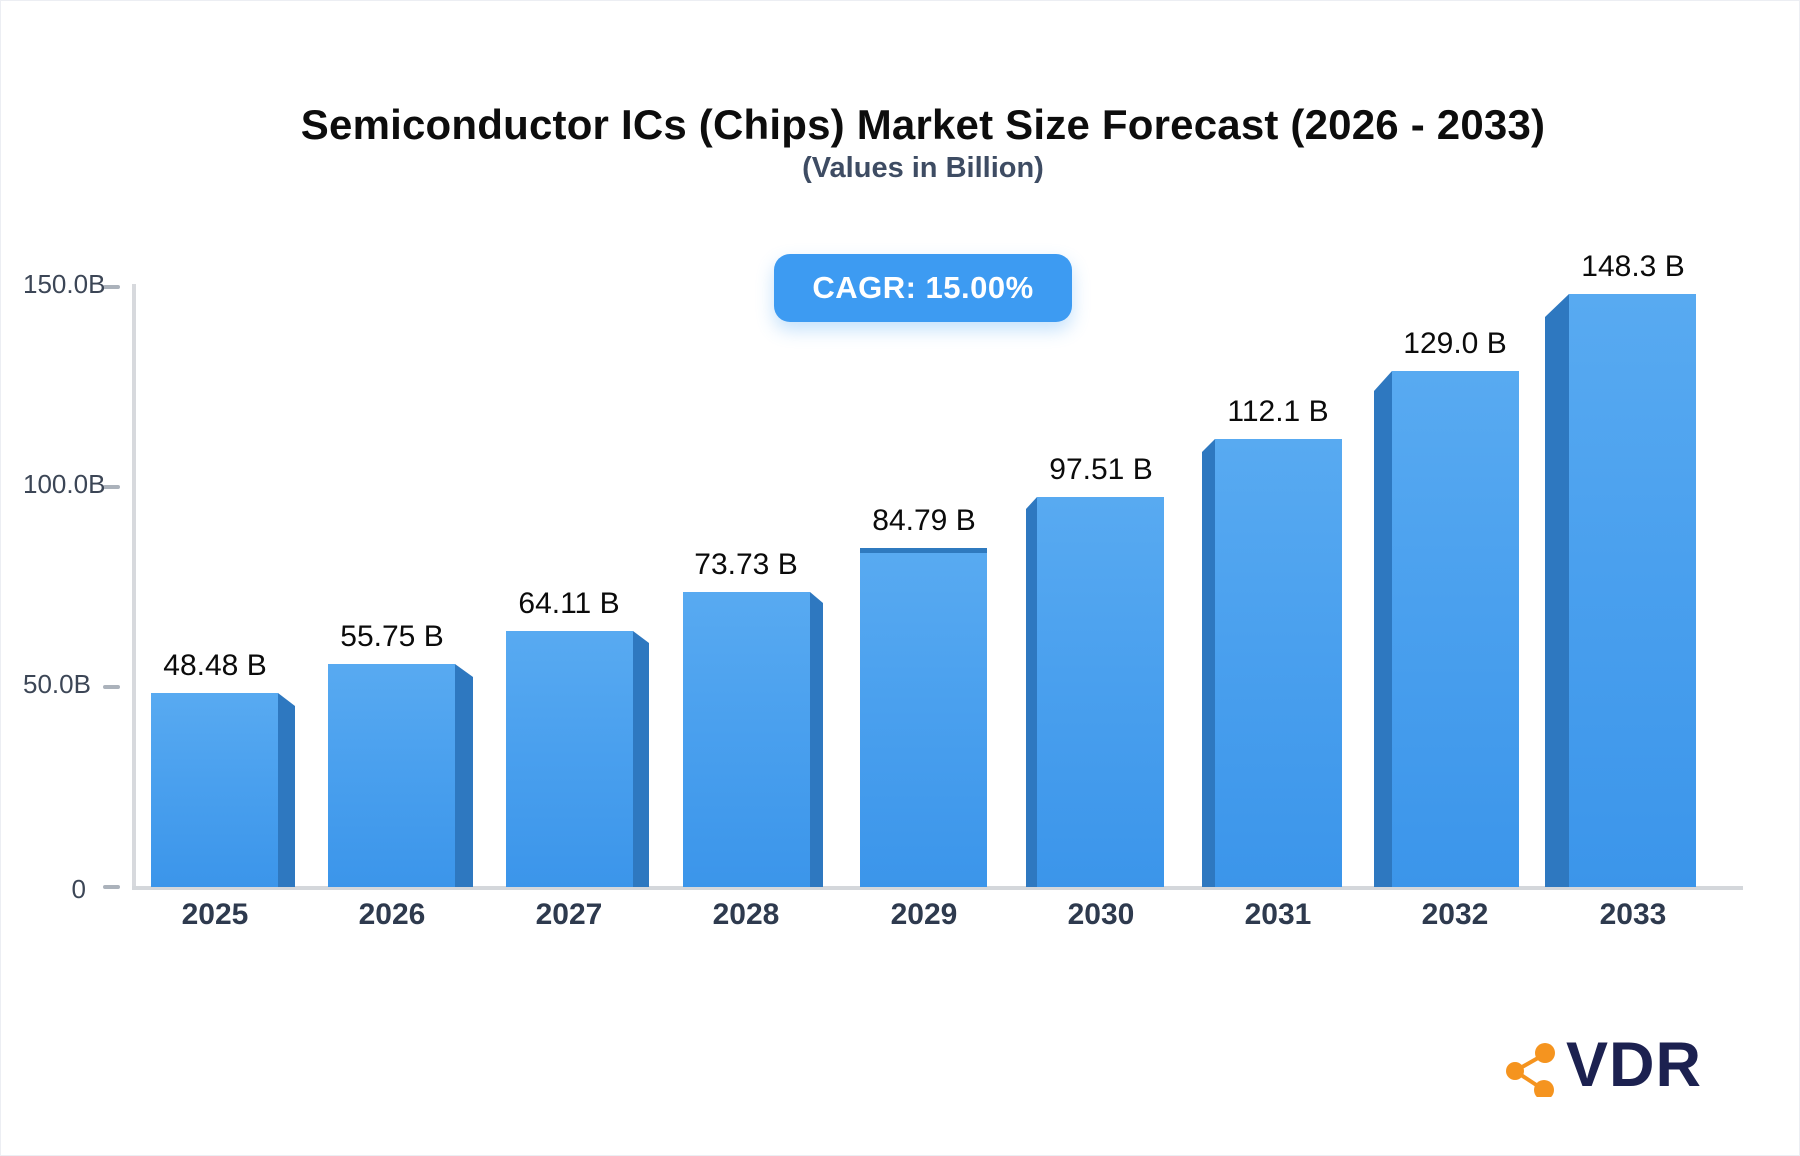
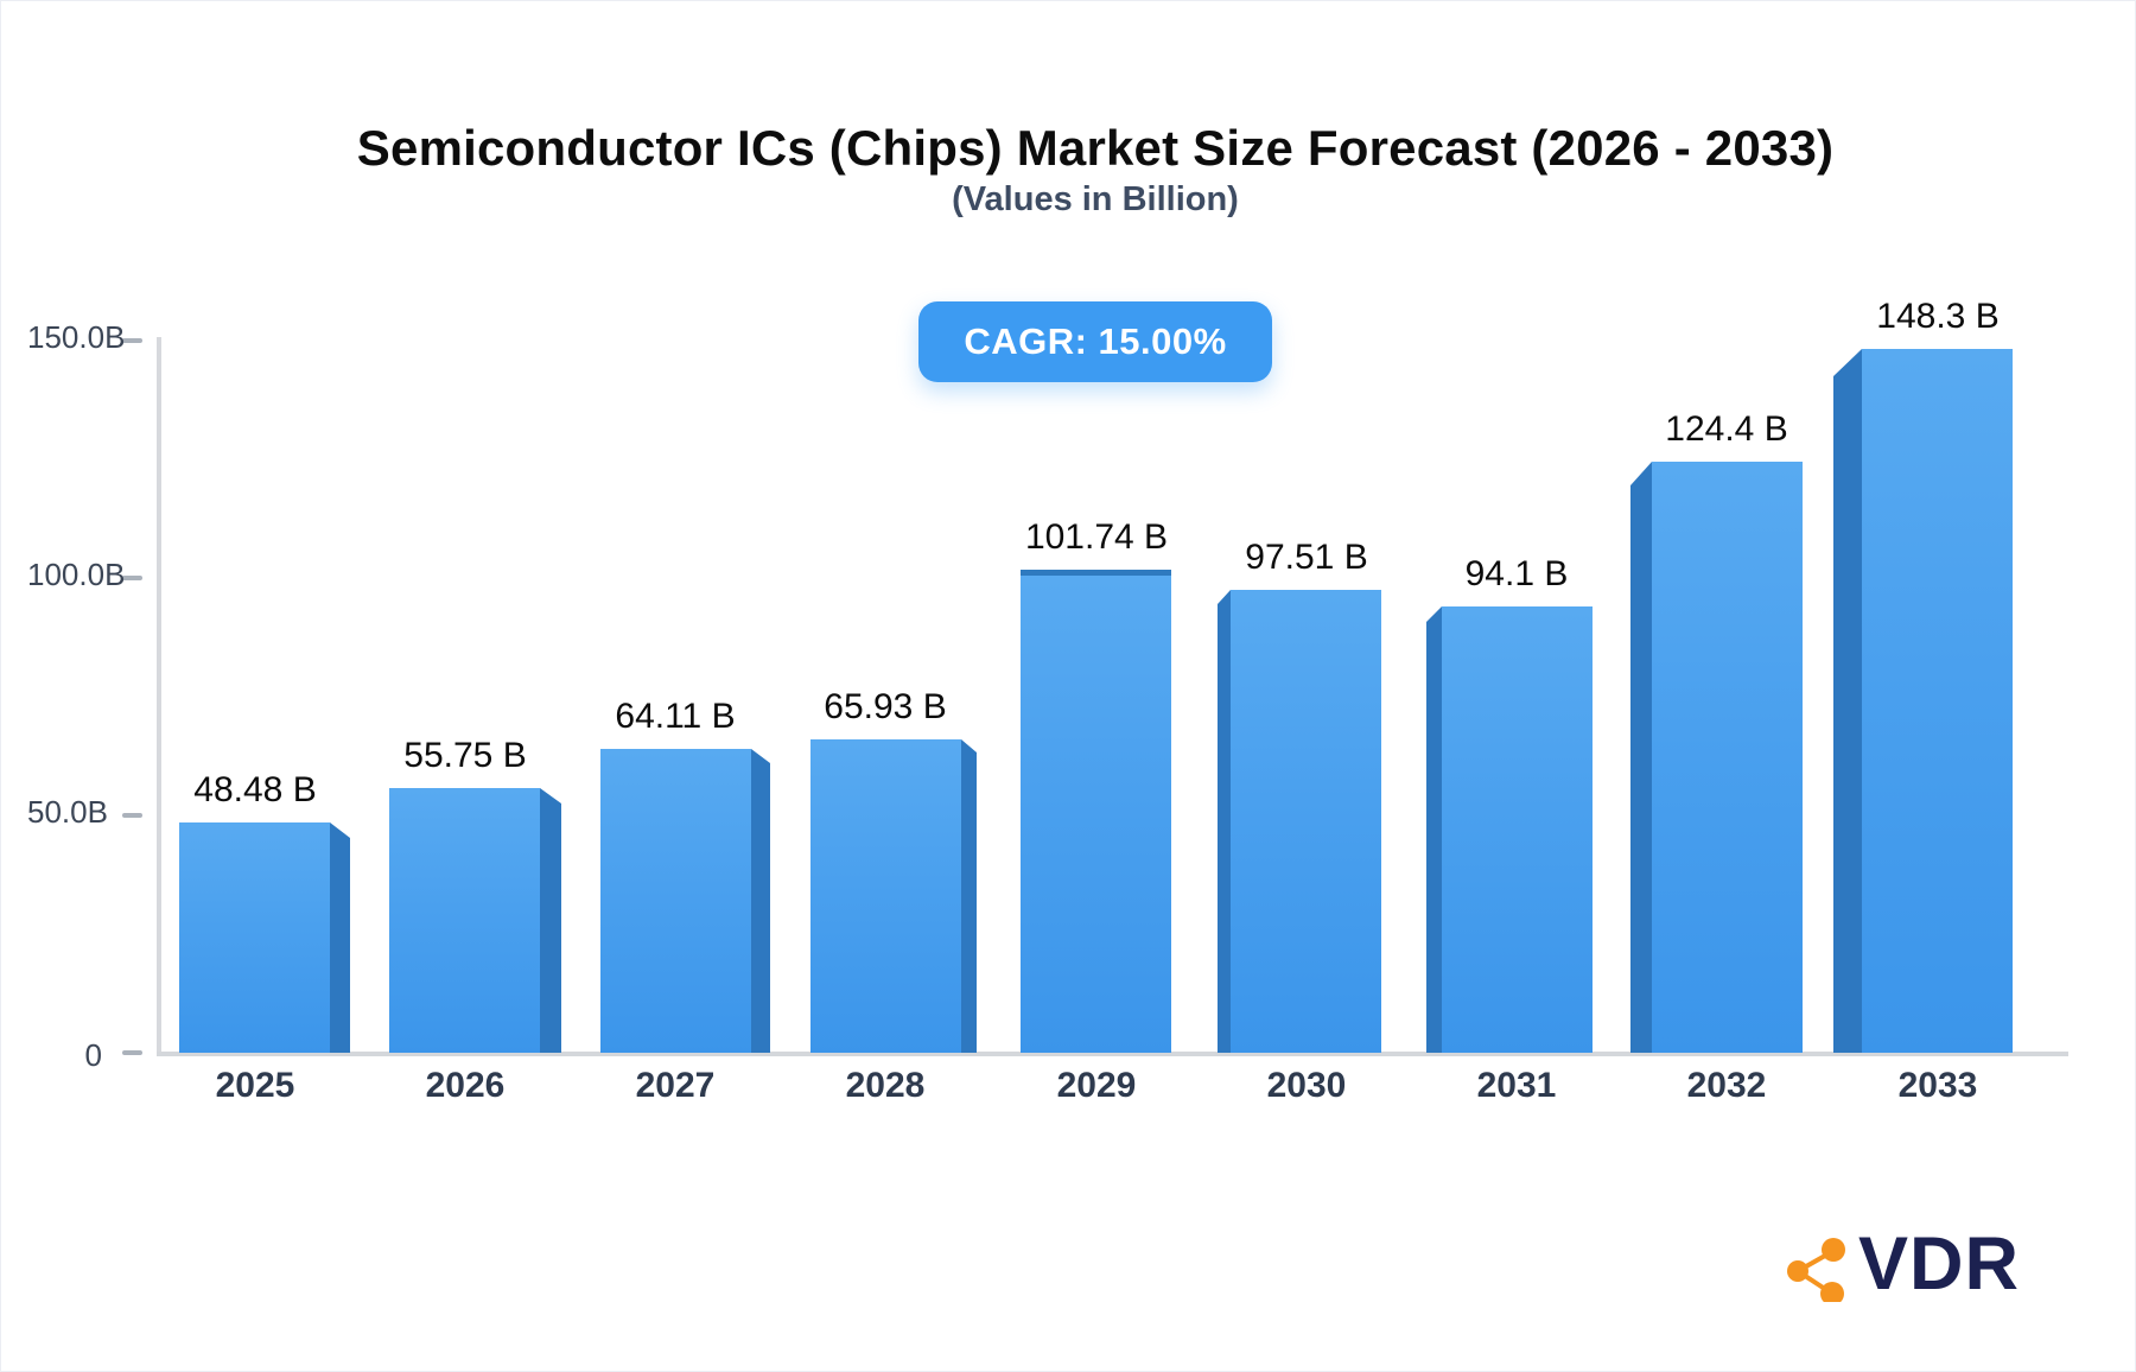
2028: 73.73 -> 65.93
2029: 84.79 -> 101.74
2031: 112.1 -> 94.1
2032: 129.0 -> 124.4
